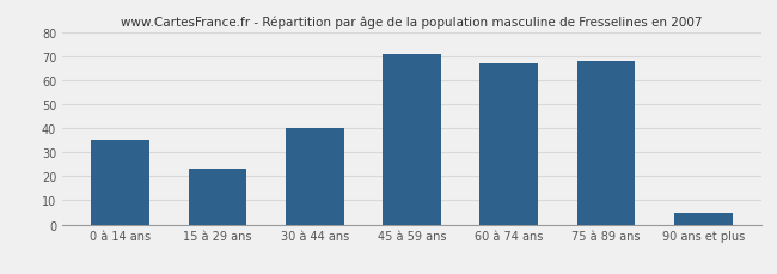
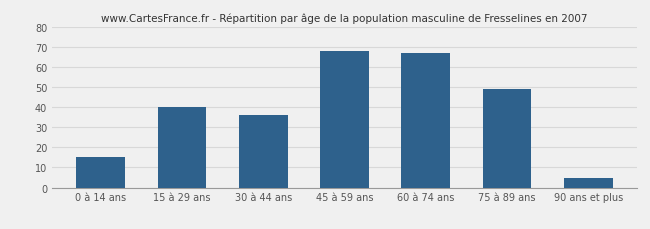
0 à 14 ans: 35 -> 15
15 à 29 ans: 23 -> 40
30 à 44 ans: 40 -> 36
45 à 59 ans: 71 -> 68
75 à 89 ans: 68 -> 49
